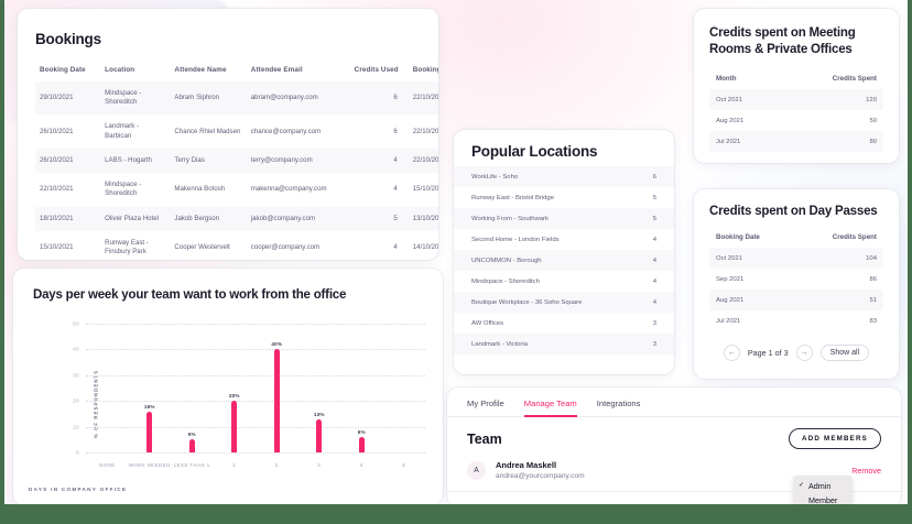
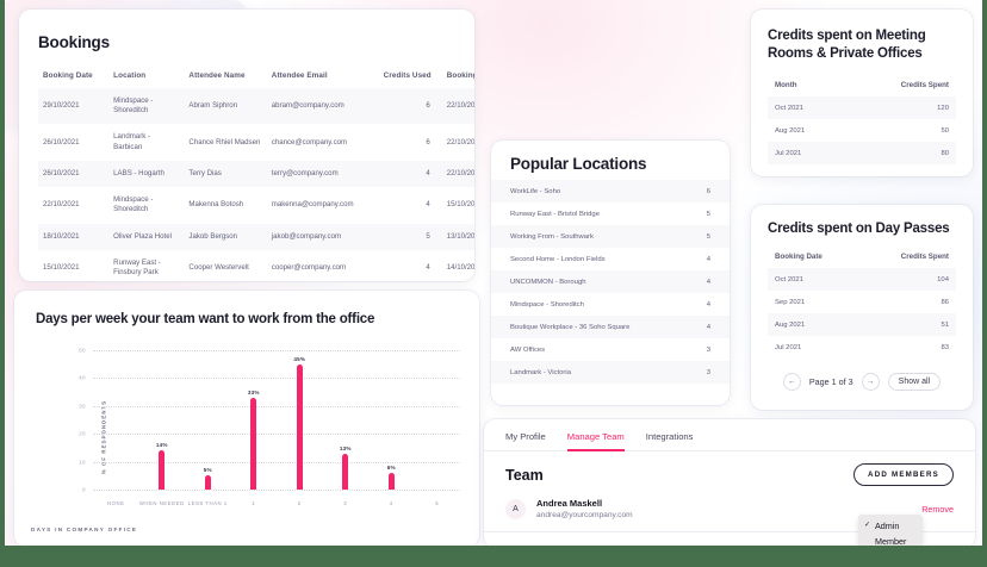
WHEN NEEDED: 16% -> 14%
1: 20% -> 33%
2: 40% -> 45%
